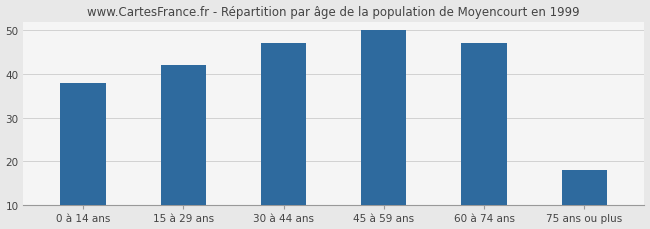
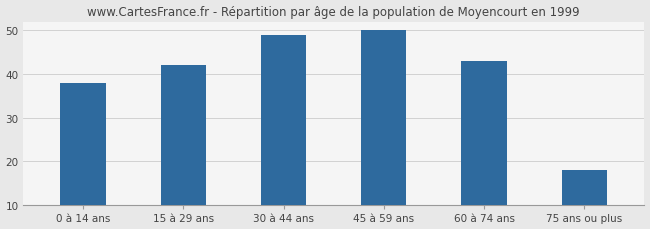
30 à 44 ans: 47 -> 49
60 à 74 ans: 47 -> 43
